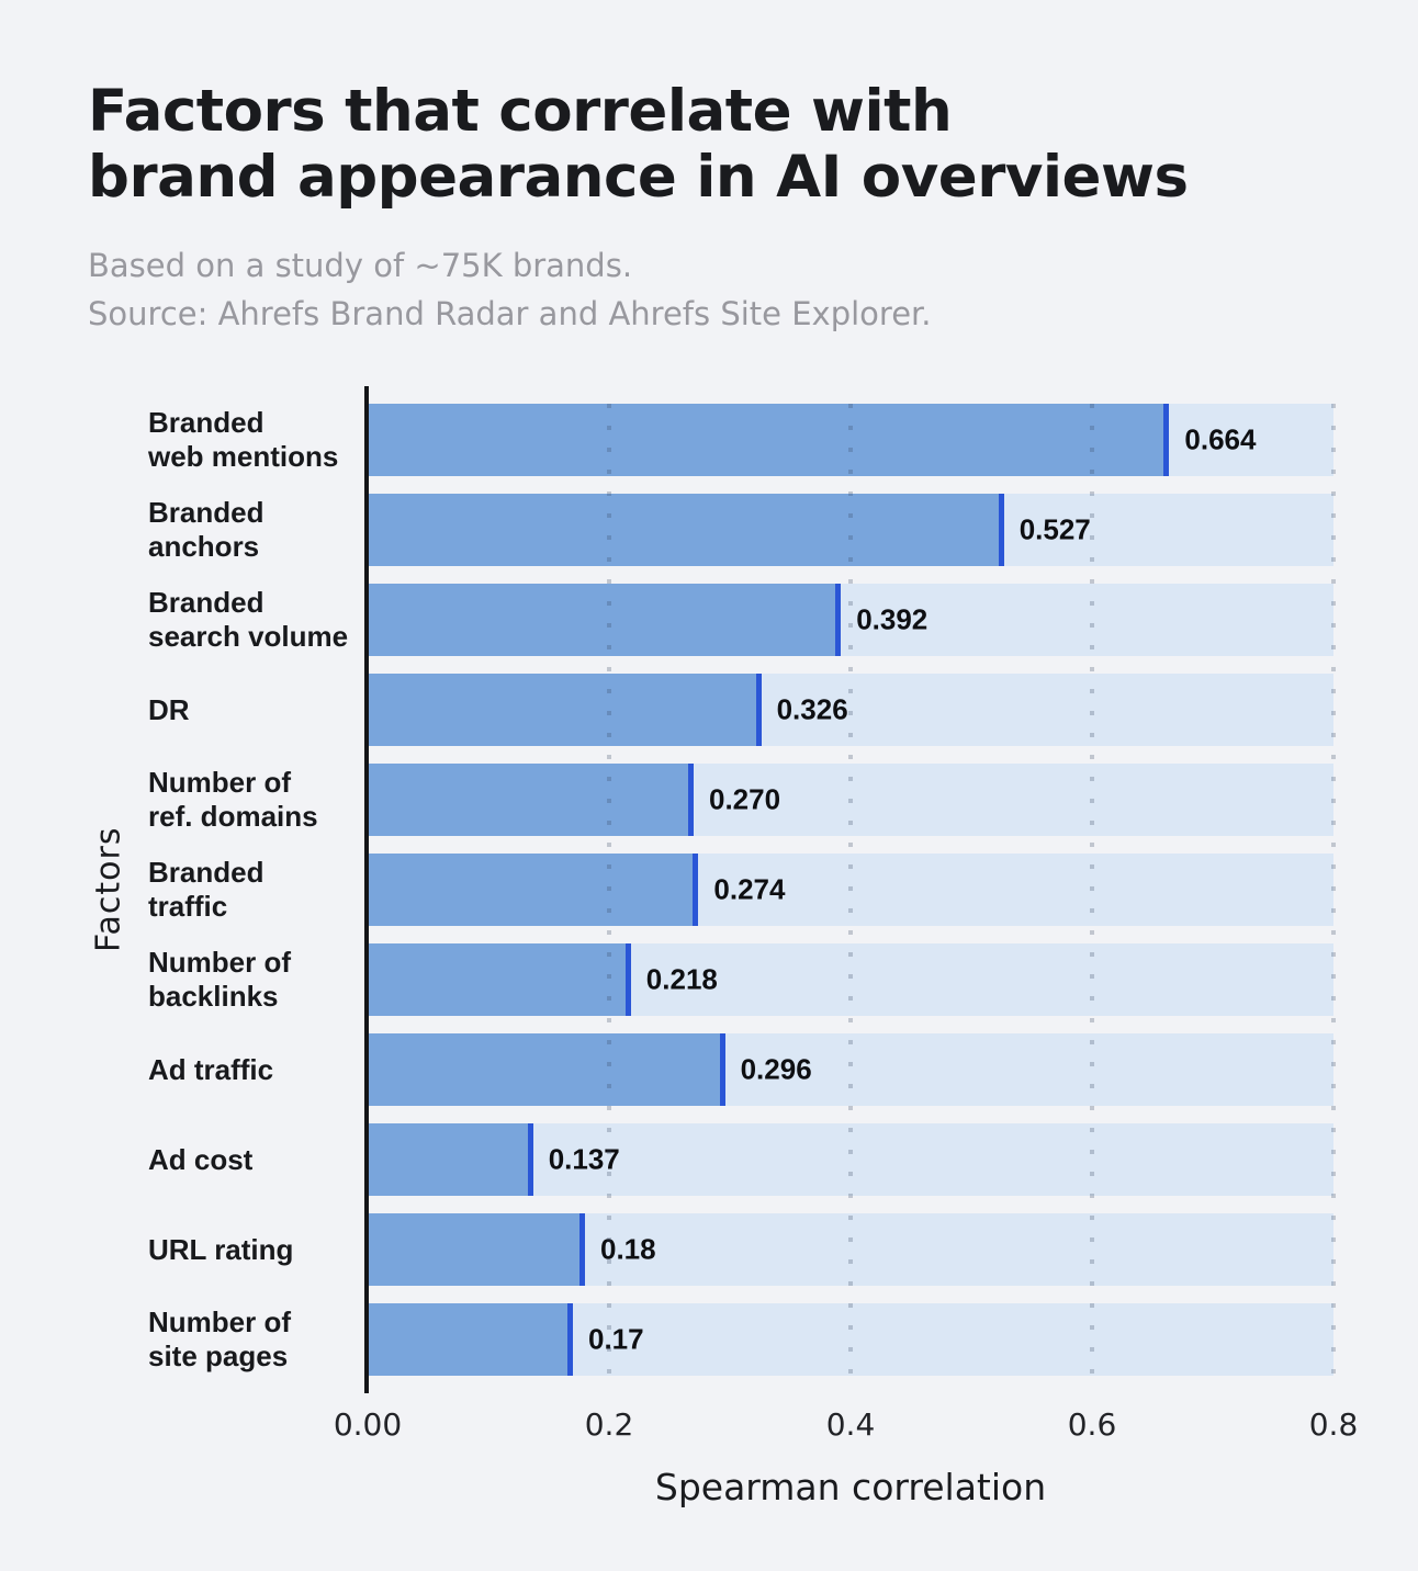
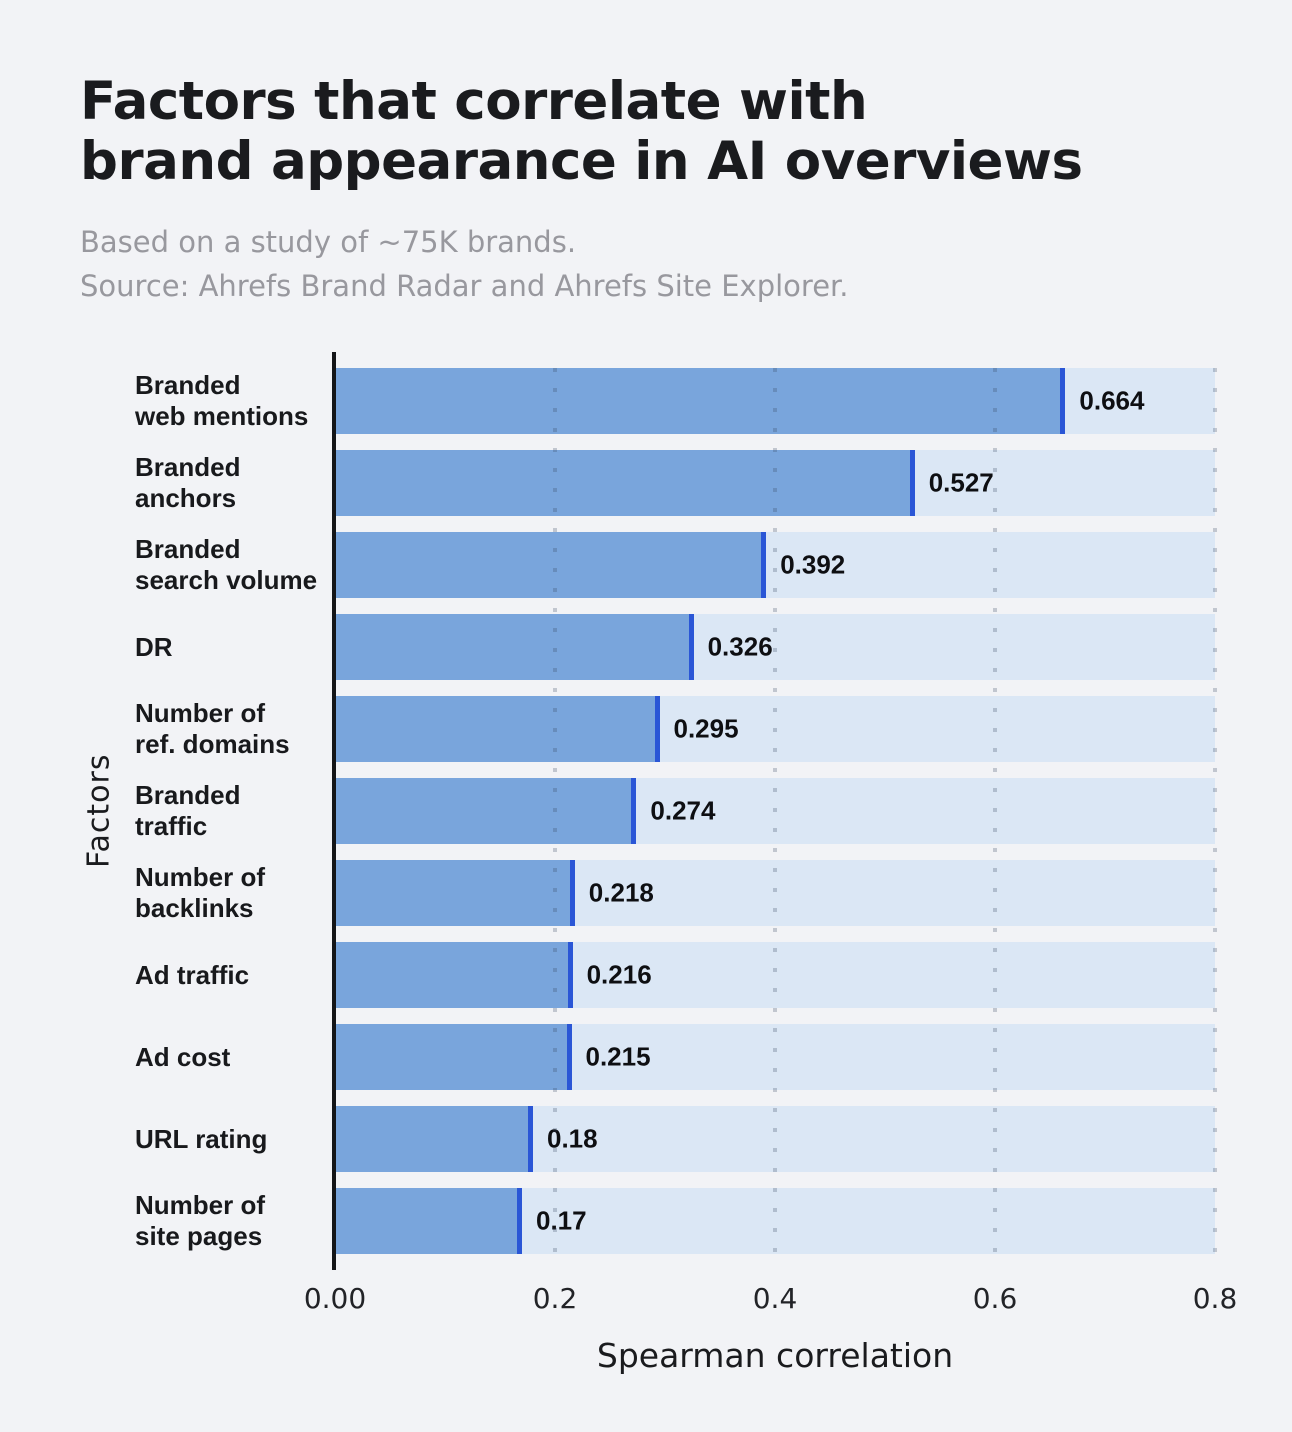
Number of ref. domains: 0.270 -> 0.295
Ad traffic: 0.296 -> 0.216
Ad cost: 0.137 -> 0.215
